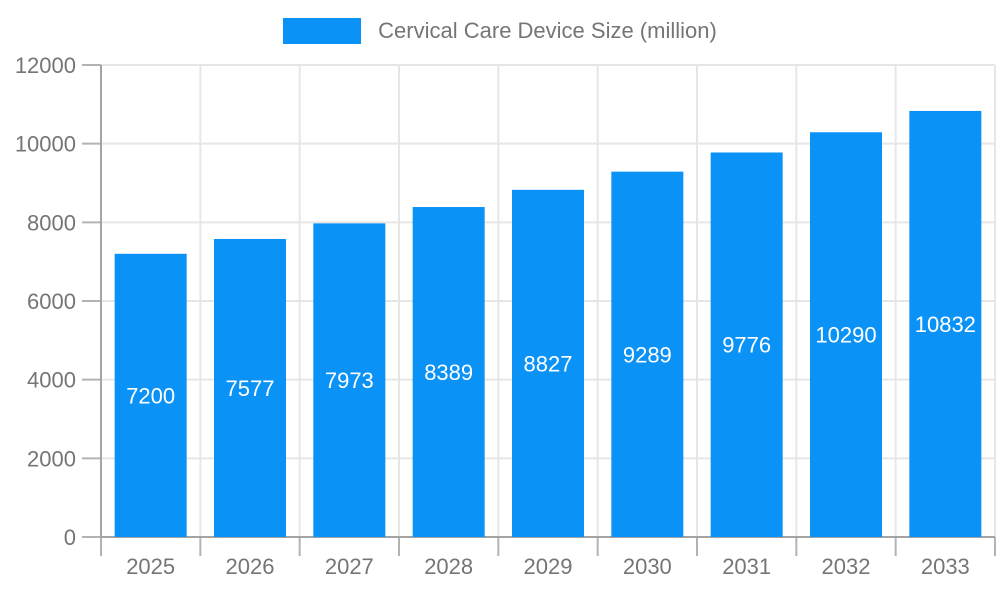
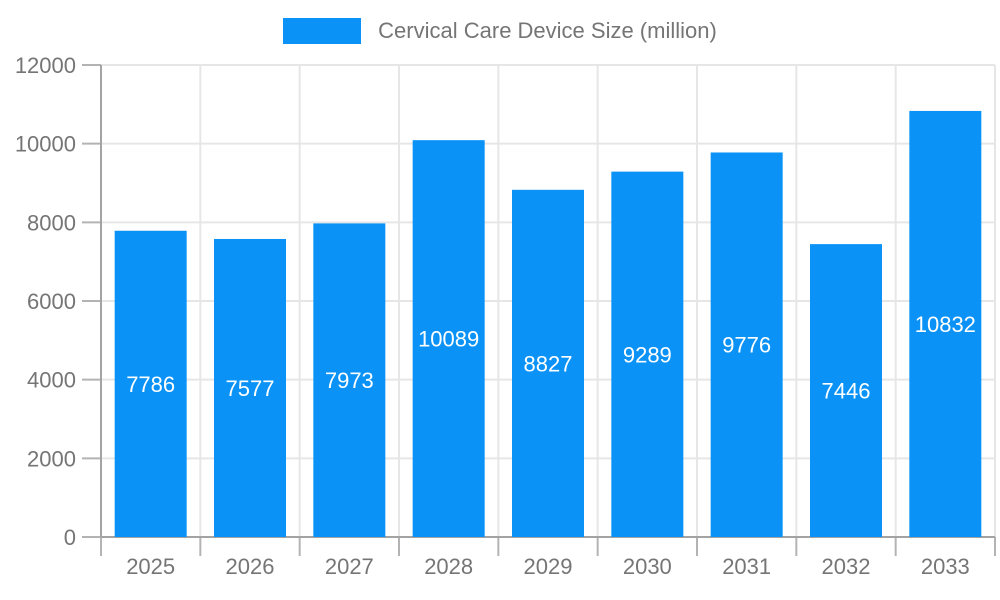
2025: 7200 -> 7786
2028: 8389 -> 10089
2032: 10290 -> 7446
